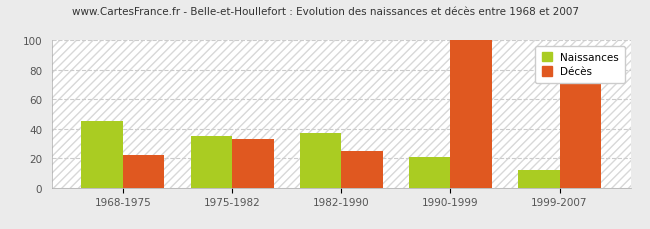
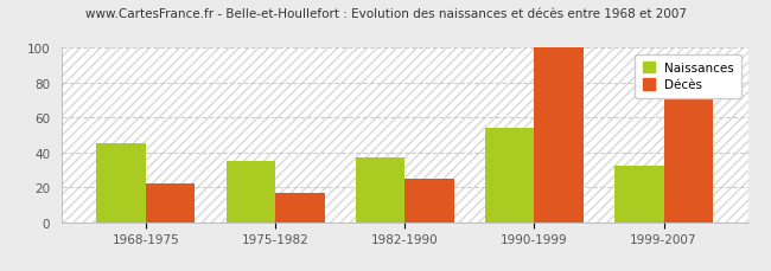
Décès/1975-1982: 33 -> 17
Naissances/1990-1999: 21 -> 54
Naissances/1999-2007: 12 -> 32
